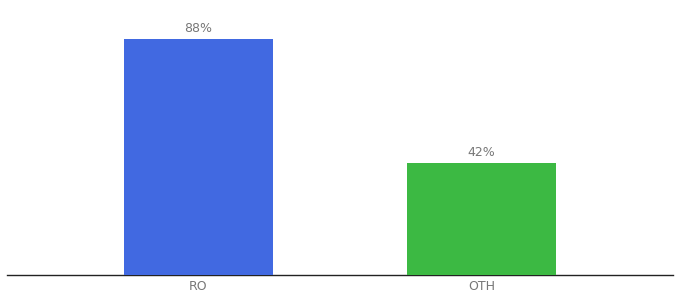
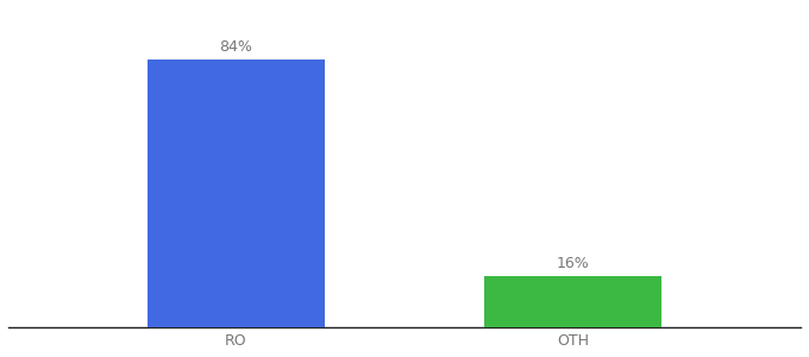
RO: 88% -> 84%
OTH: 42% -> 16%
